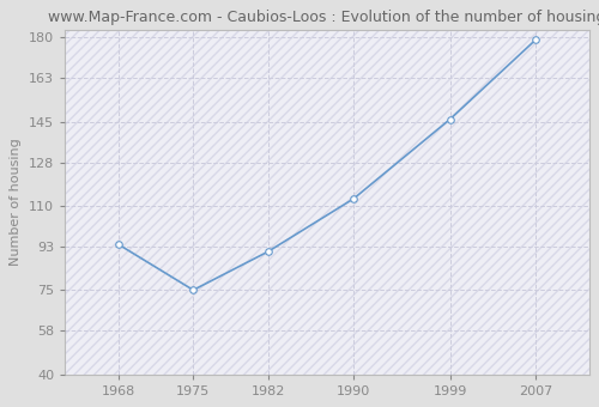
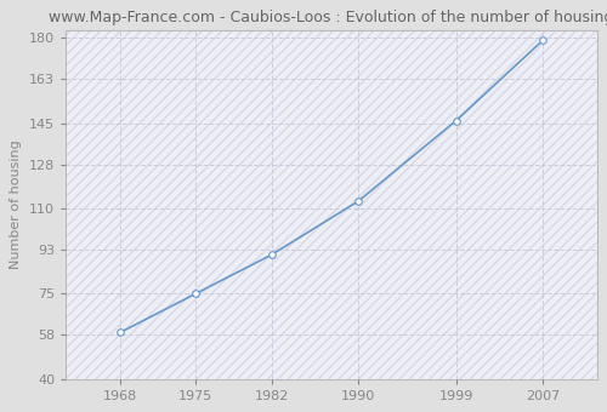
1968: 94 -> 59
